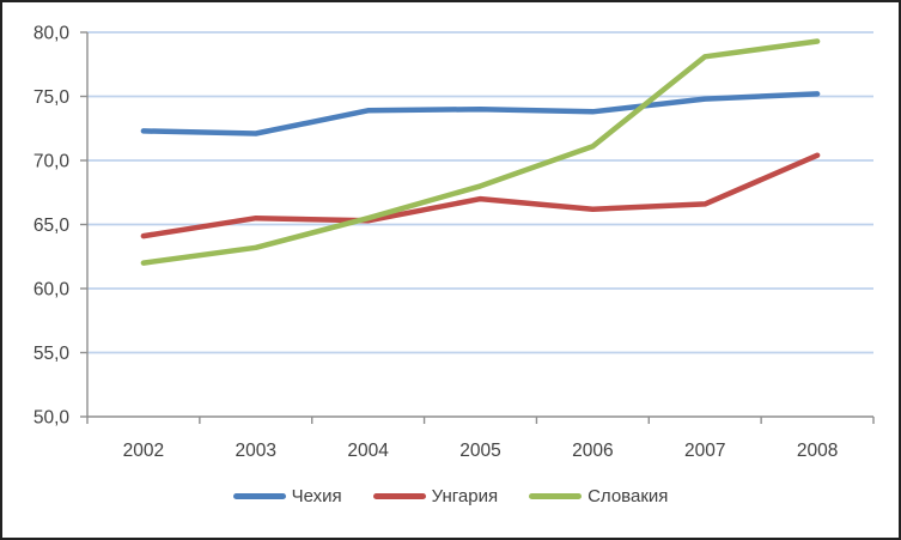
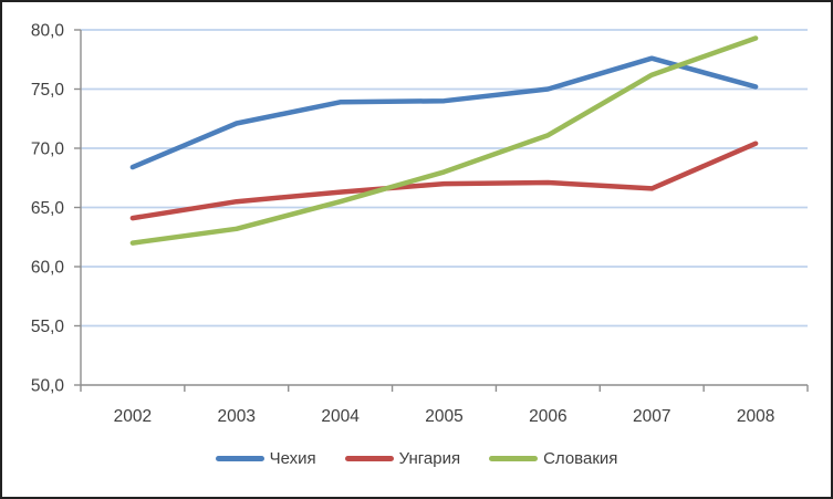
Чехия/2002: 72,3 -> 68,4
Унгария/2004: 65,3 -> 66,3
Чехия/2006: 73,8 -> 75,0
Унгария/2006: 66,2 -> 67,1
Чехия/2007: 74,8 -> 77,6
Словакия/2007: 78,1 -> 76,2
